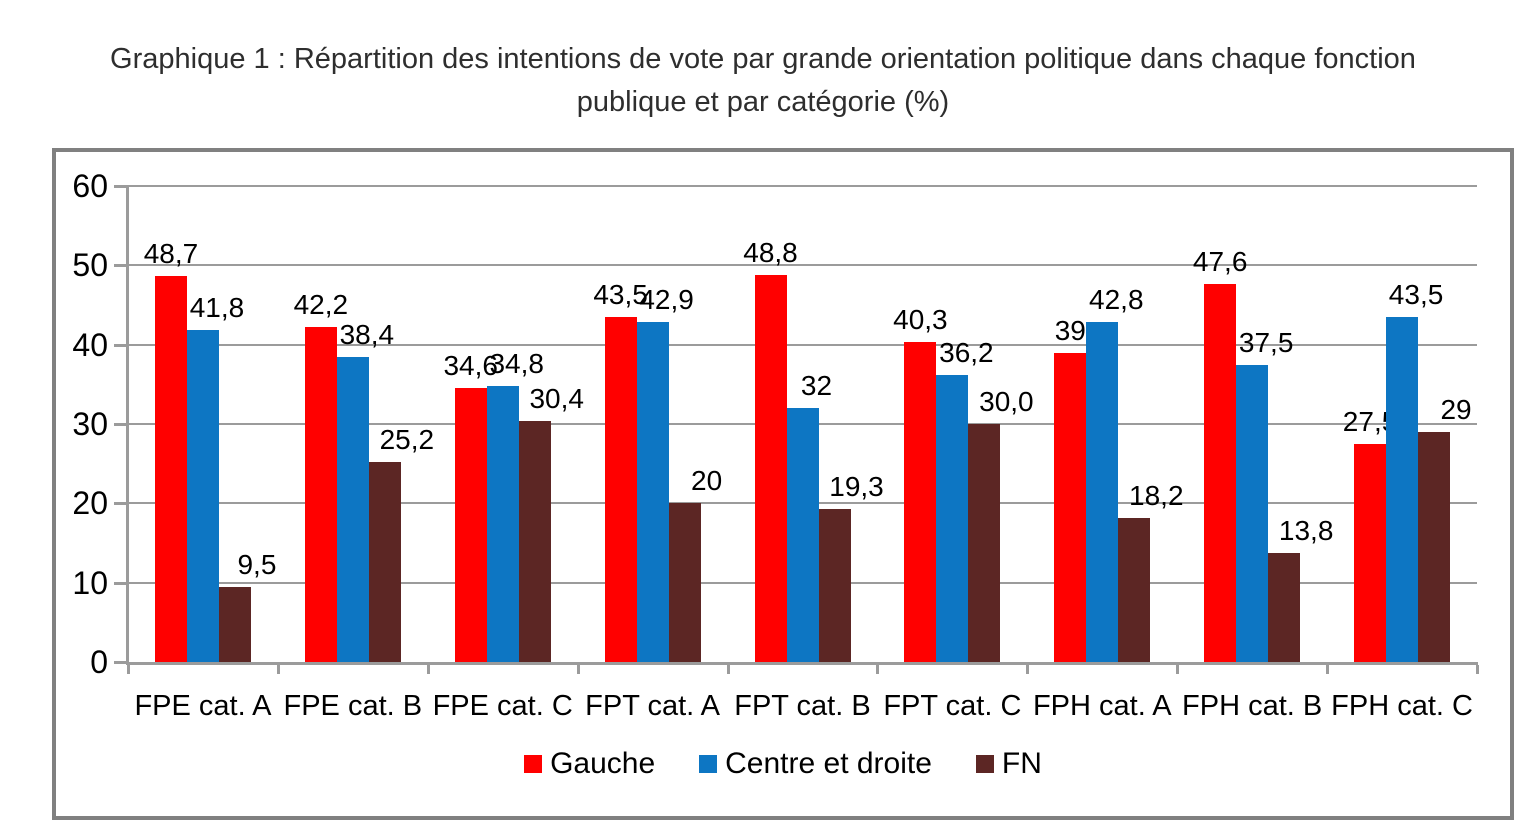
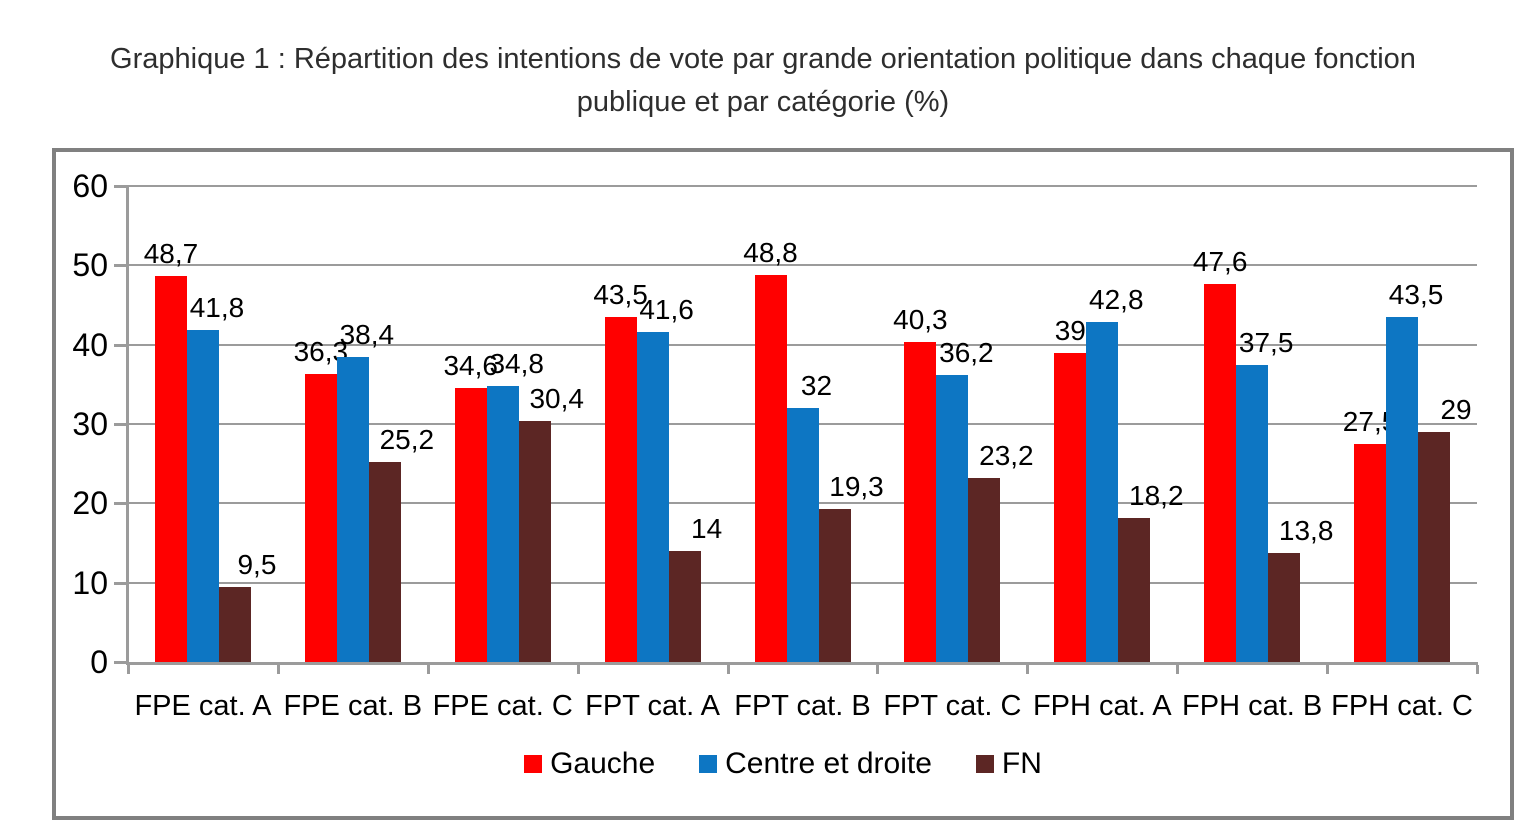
Gauche/FPE cat. B: 42,2 -> 36,3
Centre et droite/FPT cat. A: 42,9 -> 41,6
FN/FPT cat. A: 20 -> 14
FN/FPT cat. C: 30,0 -> 23,2
